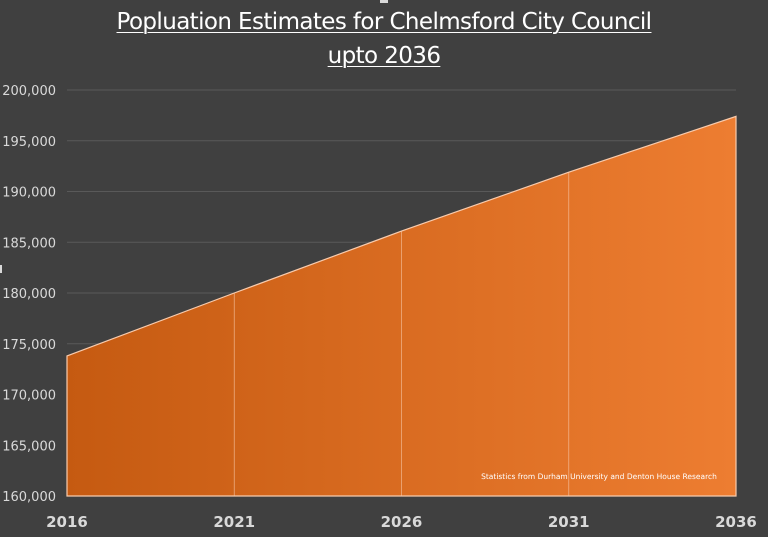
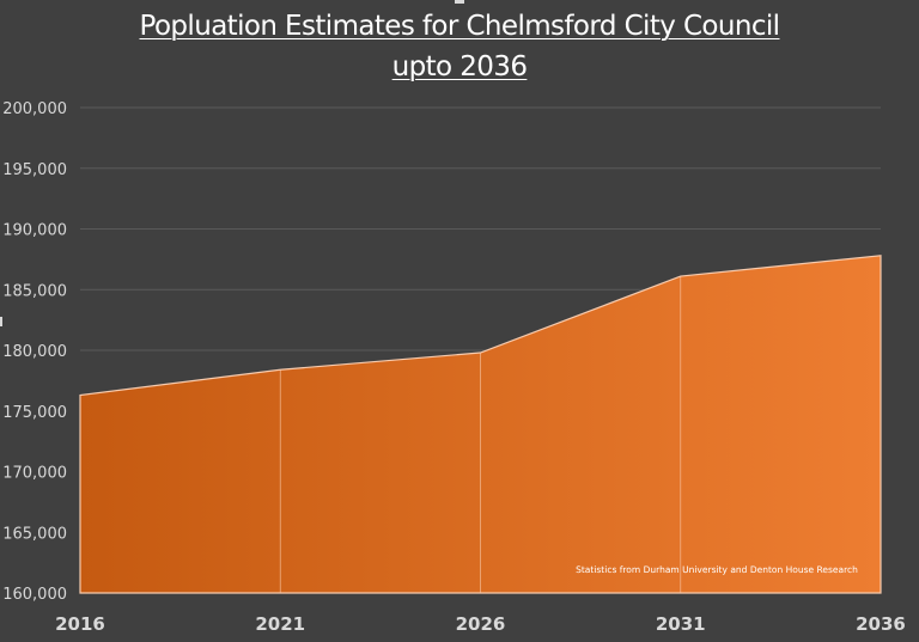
2016: 173800 -> 176300
2021: 180000 -> 178400
2026: 186100 -> 179800
2031: 191900 -> 186100
2036: 197400 -> 187800
